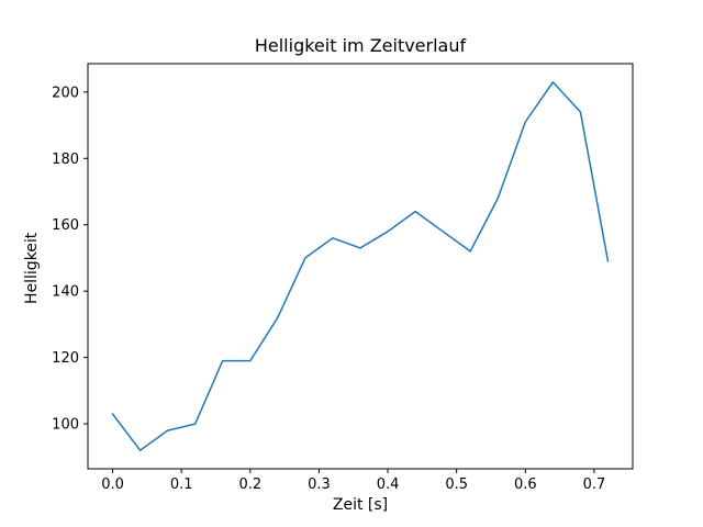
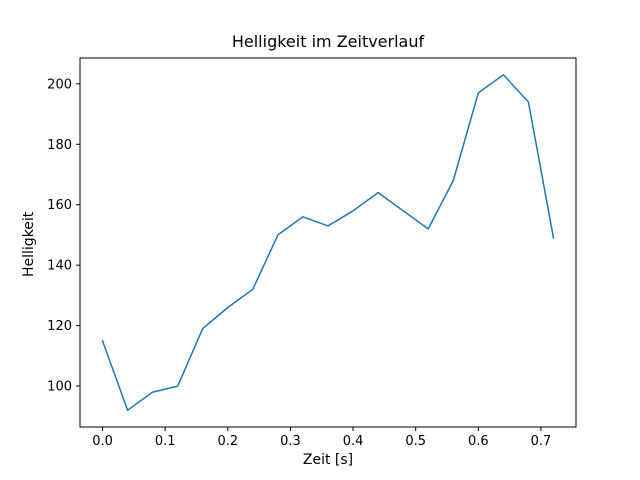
0.0: 103 -> 115
0.2: 119 -> 126
0.6: 191 -> 197
